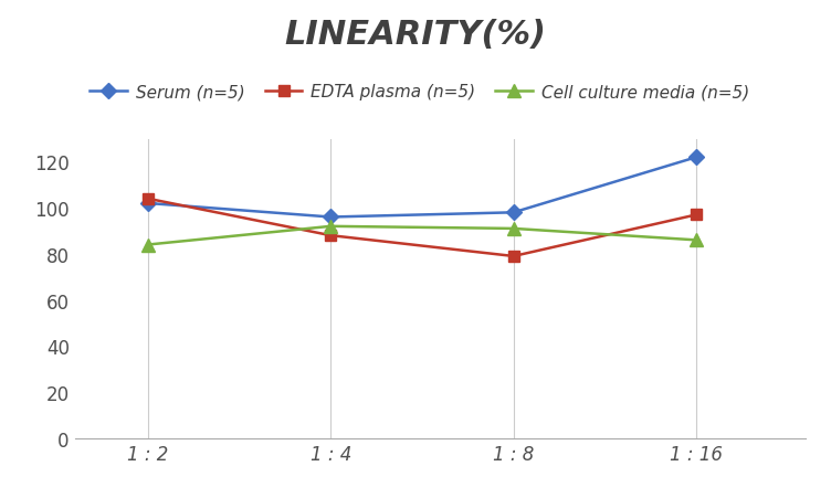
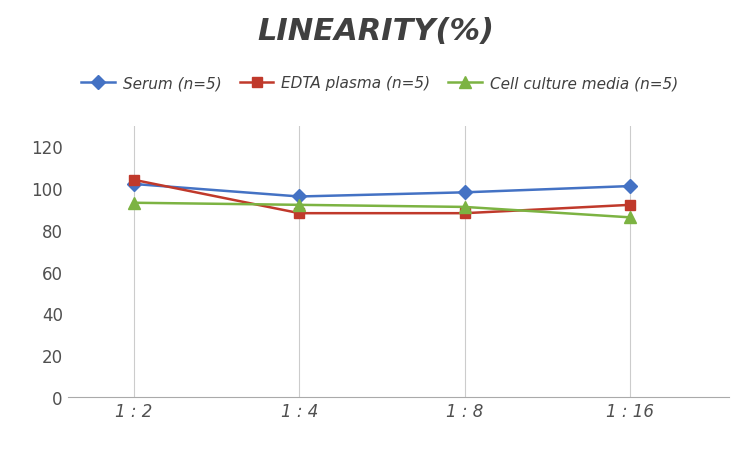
Cell culture media (n=5)/1 : 2: 84 -> 93
EDTA plasma (n=5)/1 : 8: 79 -> 88
Serum (n=5)/1 : 16: 122 -> 101
EDTA plasma (n=5)/1 : 16: 97 -> 92
